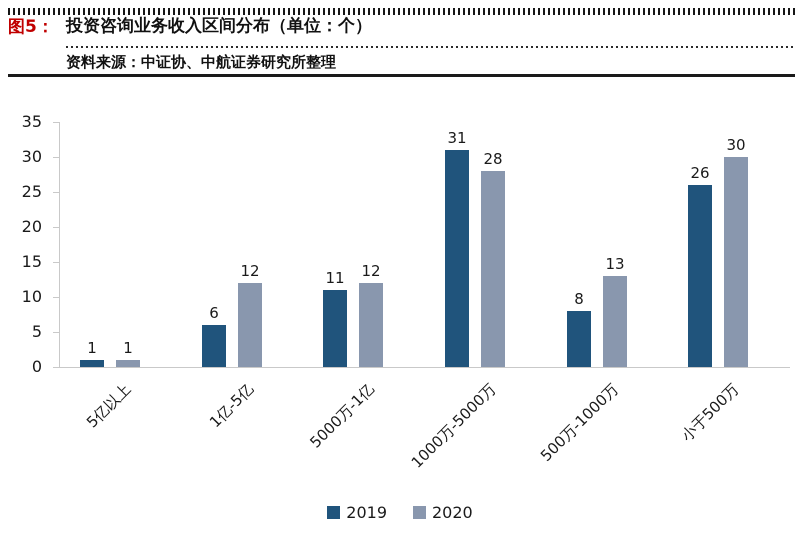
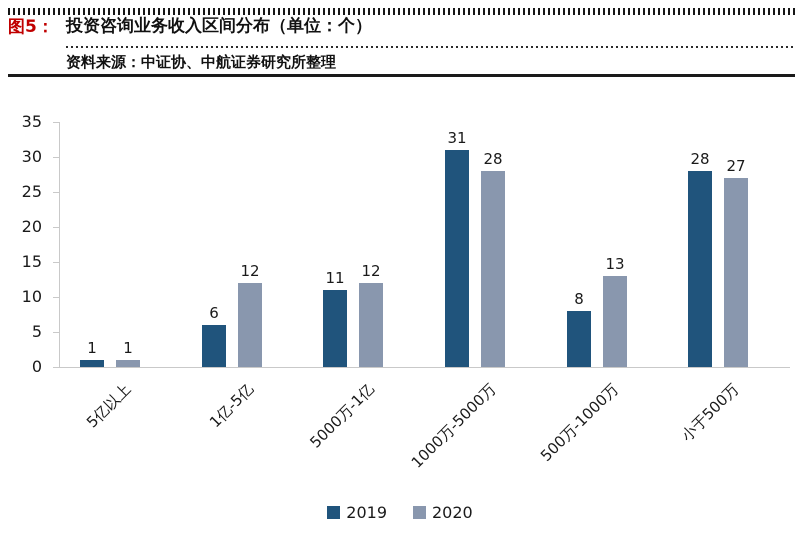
2019/小于500万: 26 -> 28
2020/小于500万: 30 -> 27
